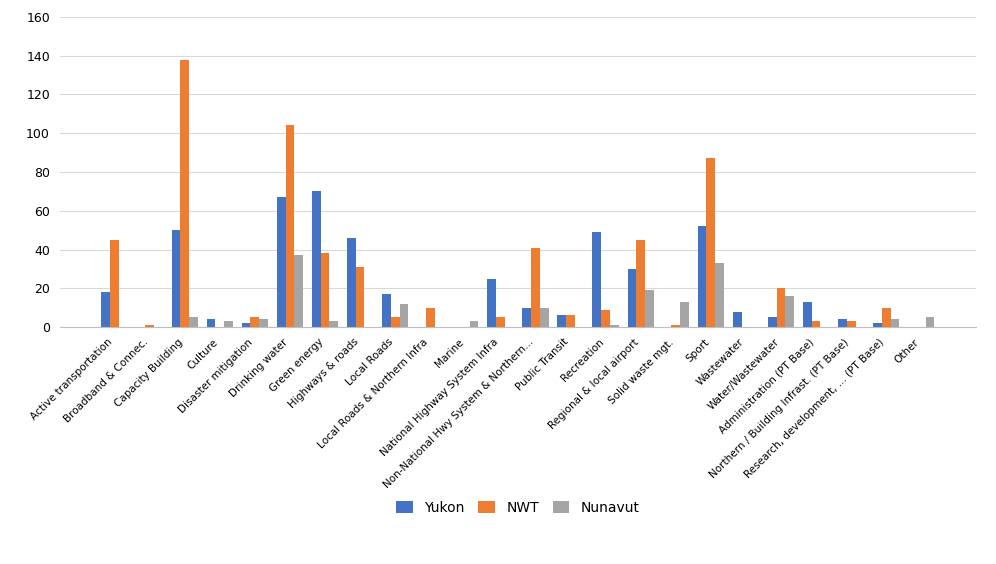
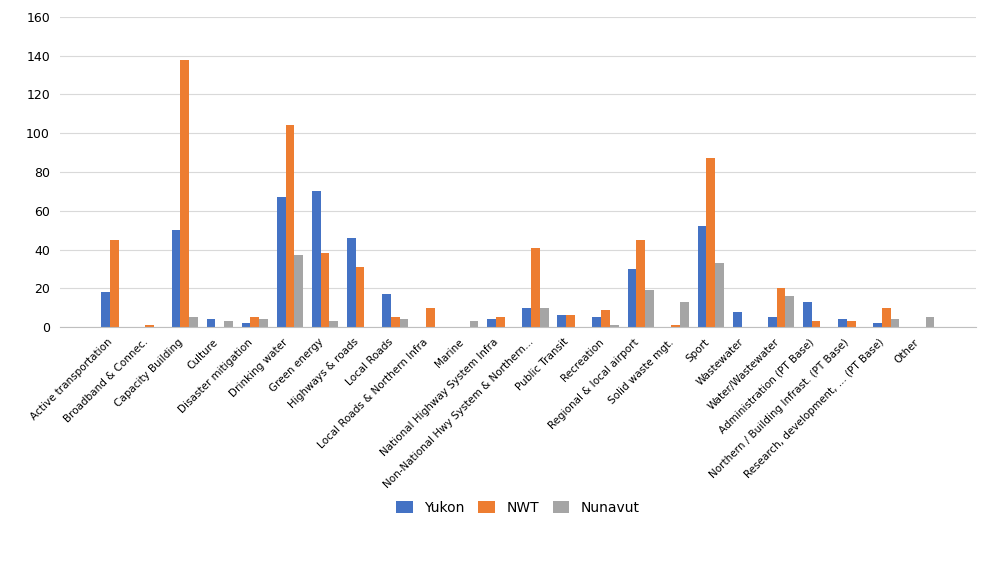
Nunavut/Local Roads: 12 -> 4
Yukon/National Highway System Infra: 25 -> 4
Yukon/Recreation: 49 -> 5
